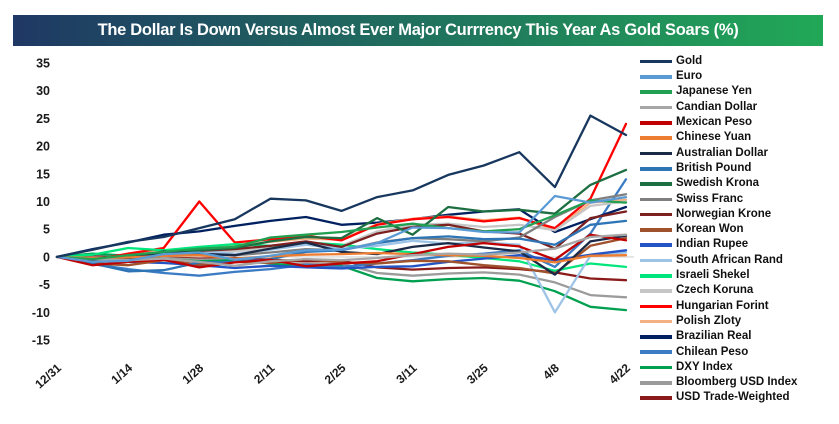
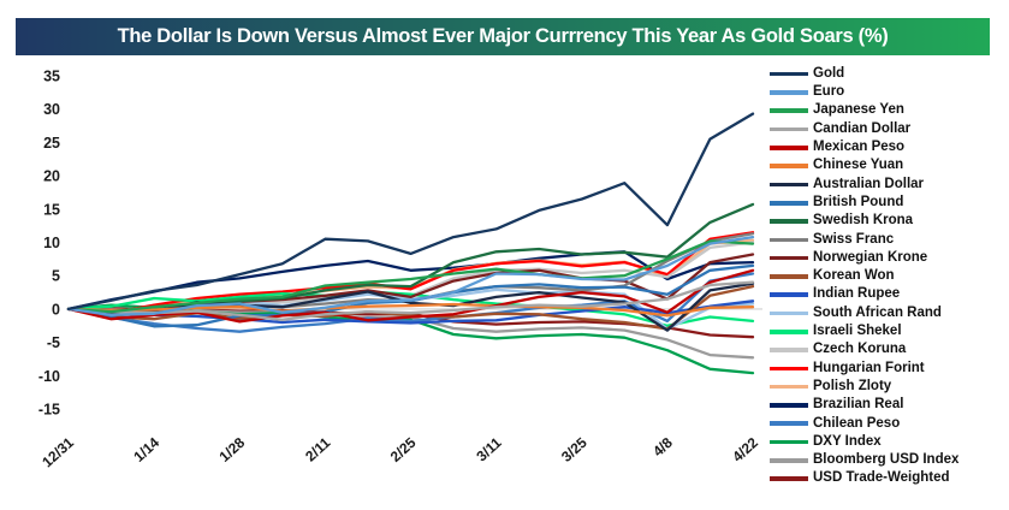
Hungarian Forint/1/28: 10 -> 2
Swedish Krona/3/11: 4 -> 9
Euro/4/8: 11 -> 6
South African Rand/4/8: -10 -> -3
Gold/4/22: 22 -> 29
Mexican Peso/4/22: 3 -> 6
Hungarian Forint/4/22: 24 -> 12
Brazilian Real/4/22: 9 -> 7
Chilean Peso/4/22: 14 -> 5
